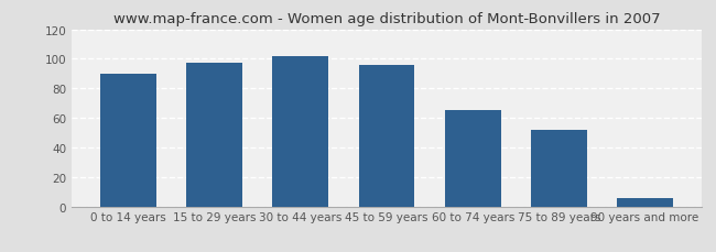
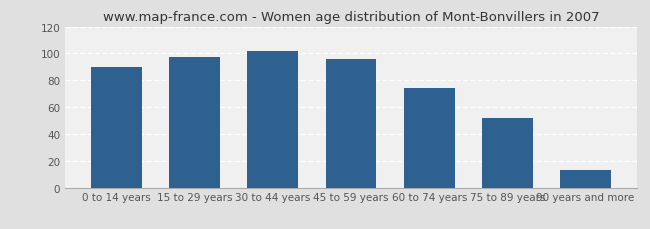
60 to 74 years: 65 -> 74
90 years and more: 6 -> 13
